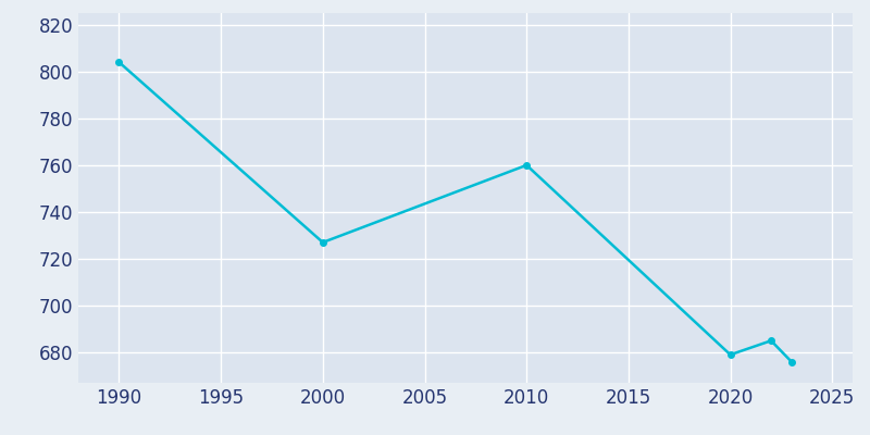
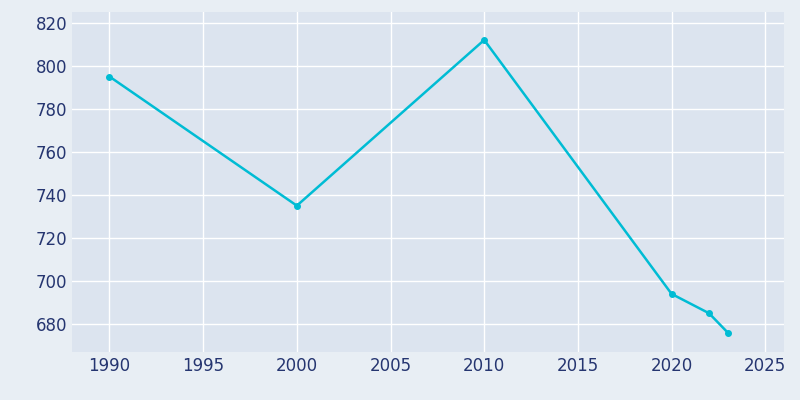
1990: 804 -> 795
2000: 727 -> 735
2010: 760 -> 812
2020: 679 -> 694
